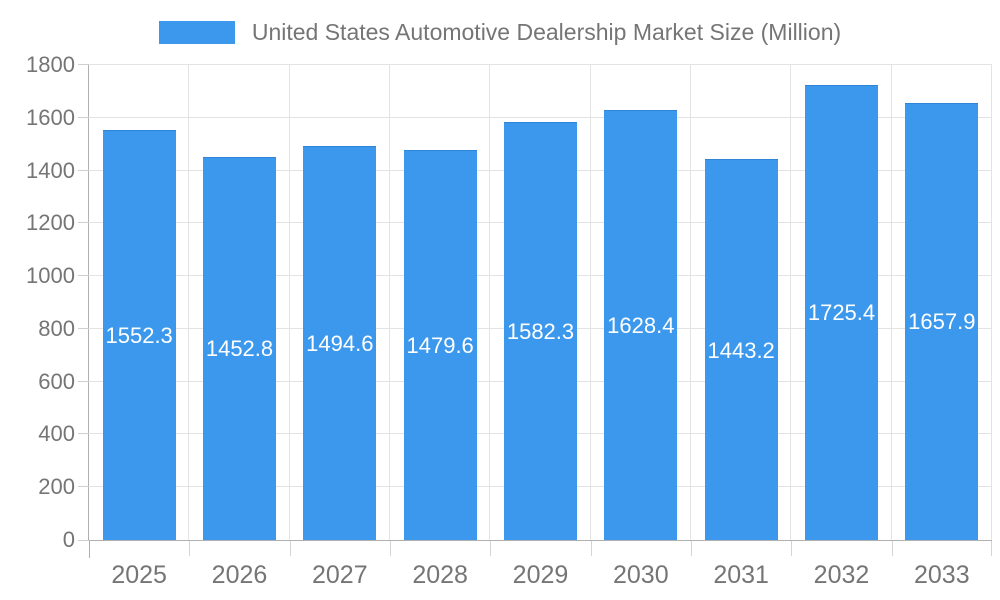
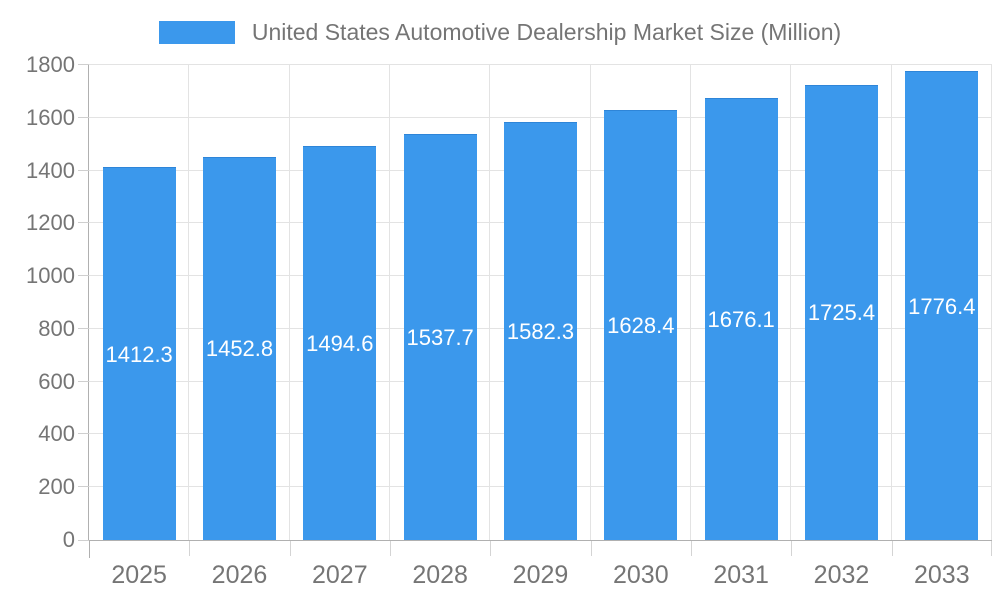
2025: 1552.3 -> 1412.3
2028: 1479.6 -> 1537.7
2031: 1443.2 -> 1676.1
2033: 1657.9 -> 1776.4
